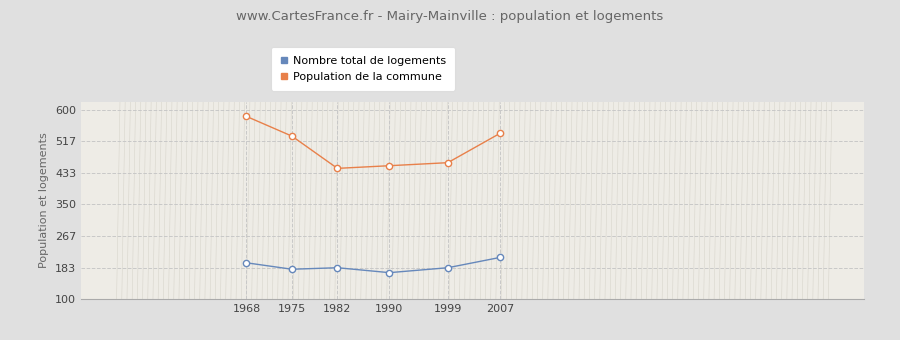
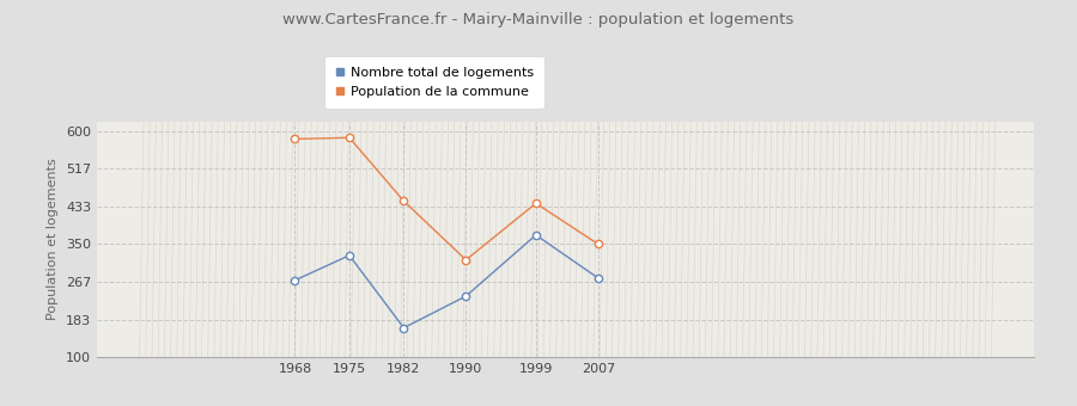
Nombre total de logements/1968: 196 -> 270
Nombre total de logements/1975: 179 -> 325
Population de la commune/1975: 530 -> 585
Nombre total de logements/1982: 183 -> 165
Nombre total de logements/1990: 170 -> 235
Population de la commune/1990: 452 -> 315
Nombre total de logements/1999: 183 -> 370
Population de la commune/1999: 460 -> 440
Nombre total de logements/2007: 210 -> 275
Population de la commune/2007: 537 -> 350
